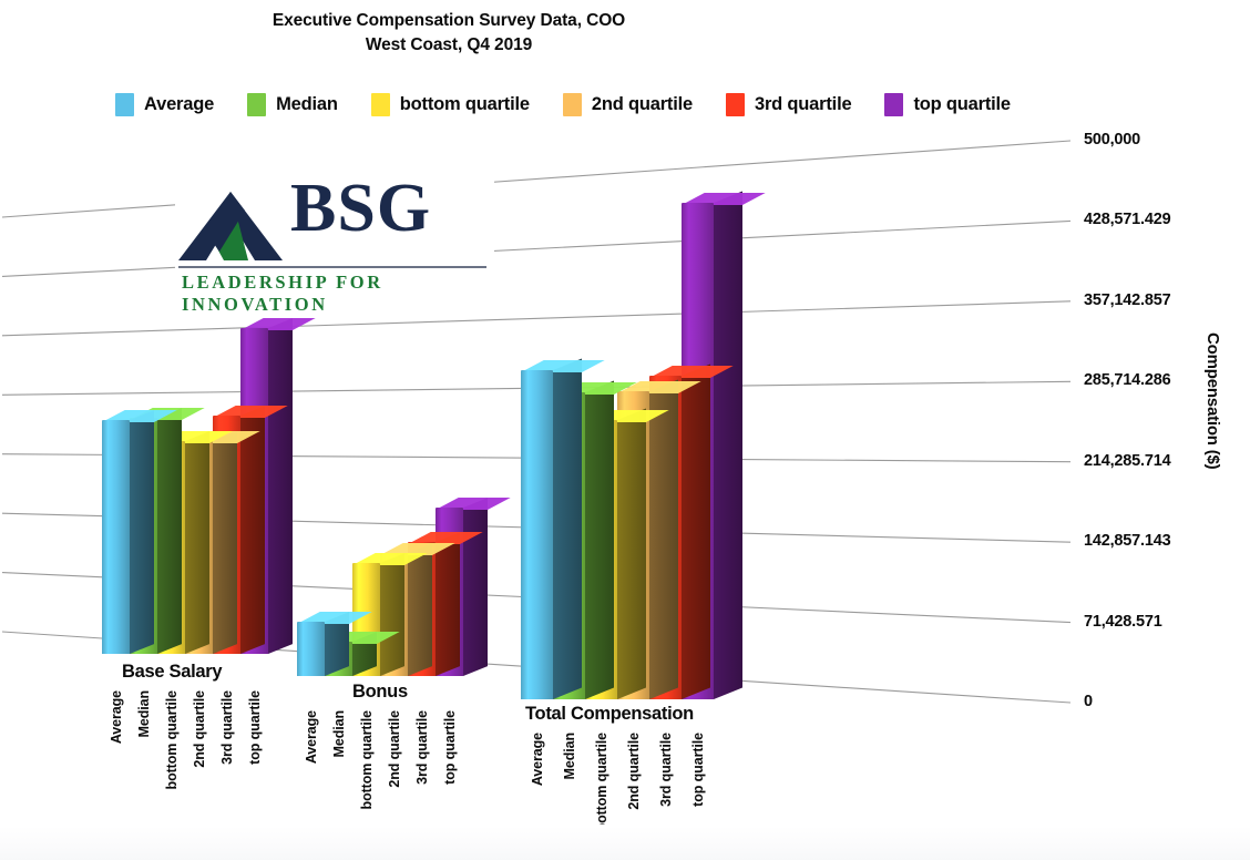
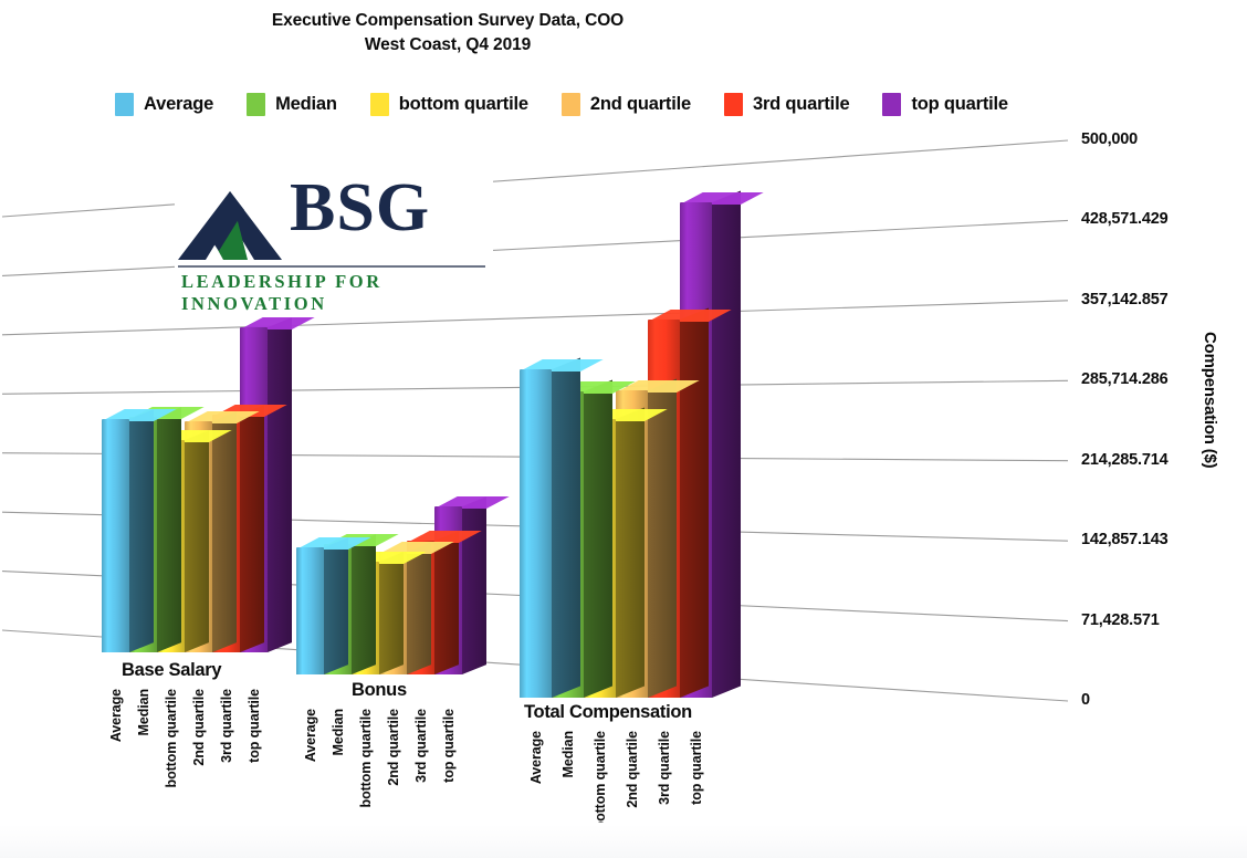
2nd quartile/Base Salary: 209000 -> 227000
Average/Bonus: 53000 -> 125000
Median/Bonus: 34000 -> 128000
3rd quartile/Total Compensation: 317000 -> 372000
